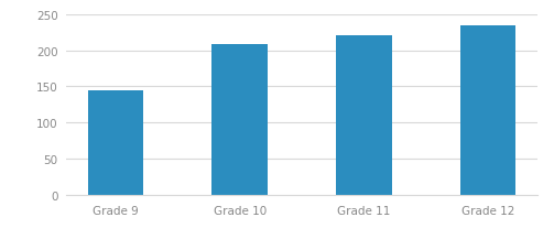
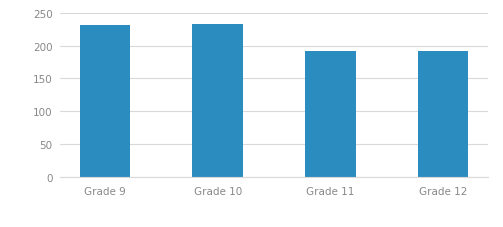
Grade 9: 144 -> 231
Grade 10: 208 -> 232
Grade 11: 220 -> 191
Grade 12: 234 -> 191
